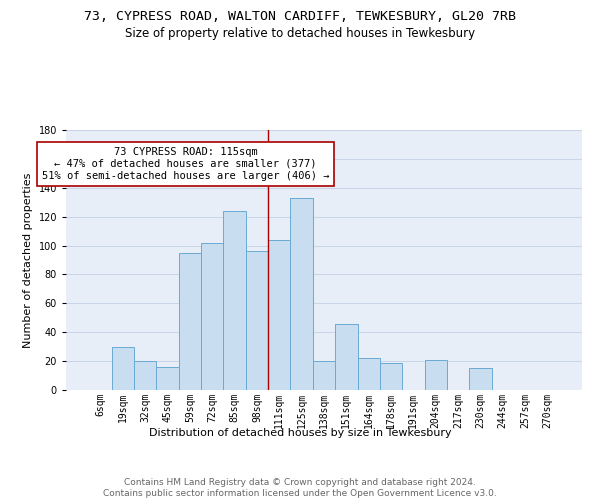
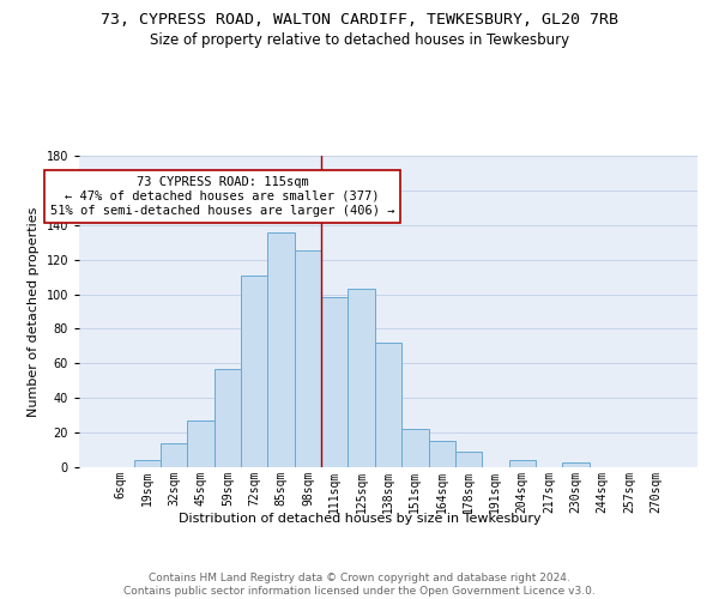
19sqm: 30 -> 4
32sqm: 20 -> 14
45sqm: 16 -> 27
59sqm: 95 -> 57
72sqm: 102 -> 111
85sqm: 124 -> 136
98sqm: 96 -> 125
111sqm: 104 -> 98
125sqm: 133 -> 103
138sqm: 20 -> 72
151sqm: 46 -> 22
164sqm: 22 -> 15
178sqm: 19 -> 9
204sqm: 21 -> 4
230sqm: 15 -> 3
